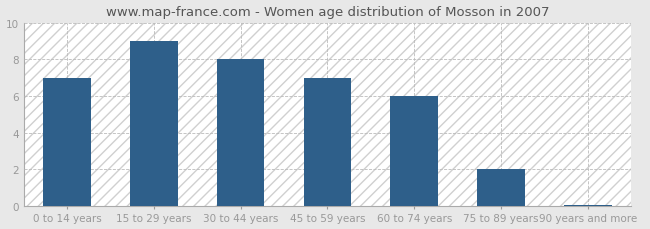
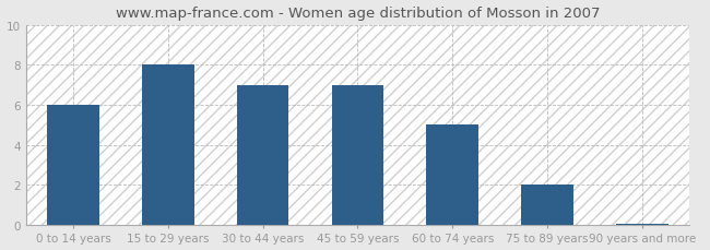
0 to 14 years: 7.0 -> 6.0
15 to 29 years: 9.0 -> 8.0
30 to 44 years: 8.0 -> 7.0
60 to 74 years: 6.0 -> 5.0
